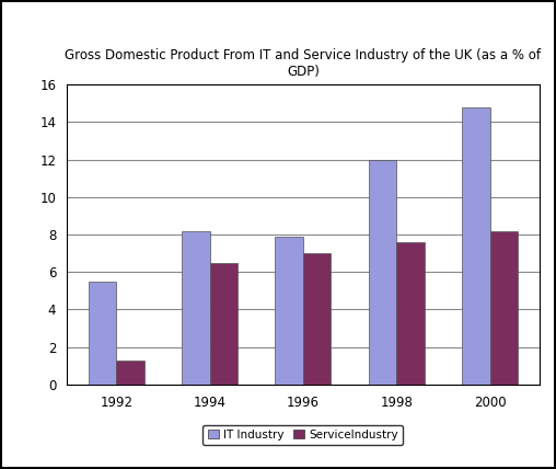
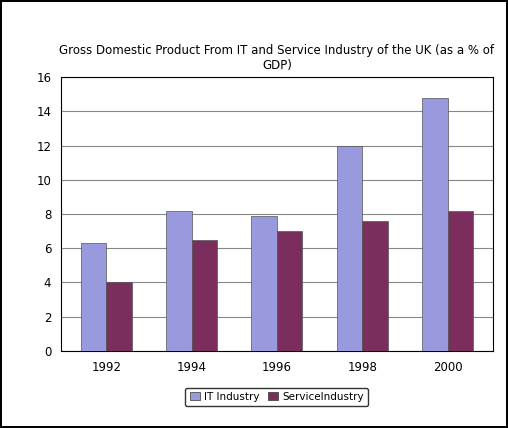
IT Industry/1992: 5.5 -> 6.3
ServiceIndustry/1992: 1.3 -> 4.0
